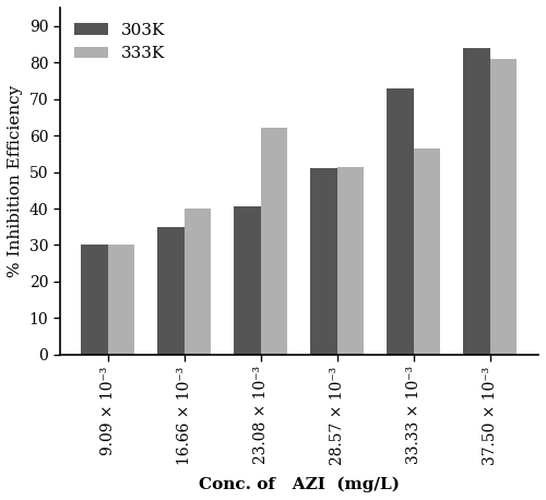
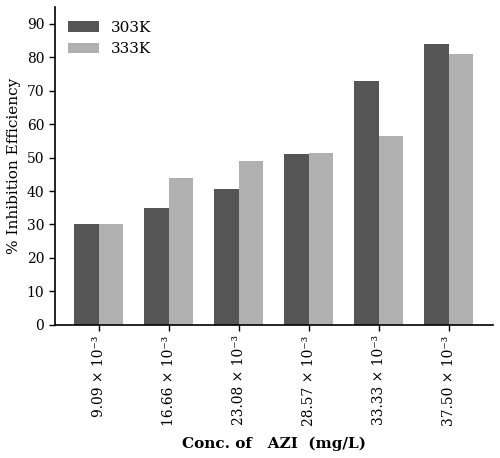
333K/16.66 × 10⁻³: 40.0 -> 44.0
333K/23.08 × 10⁻³: 62.0 -> 49.0
